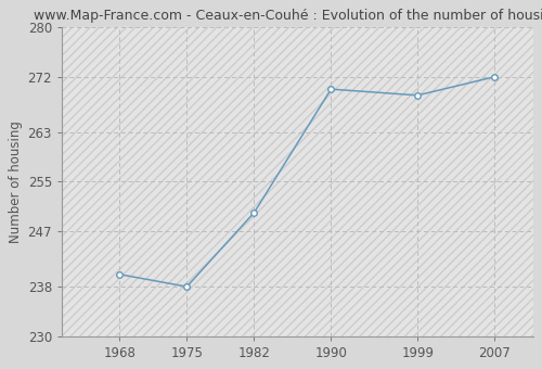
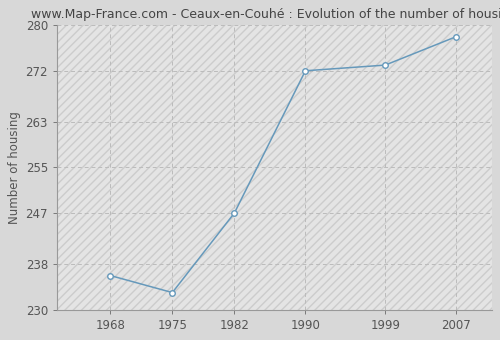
1968: 240 -> 236
1975: 238 -> 233
1982: 250 -> 247
1990: 270 -> 272
1999: 269 -> 273
2007: 272 -> 278
